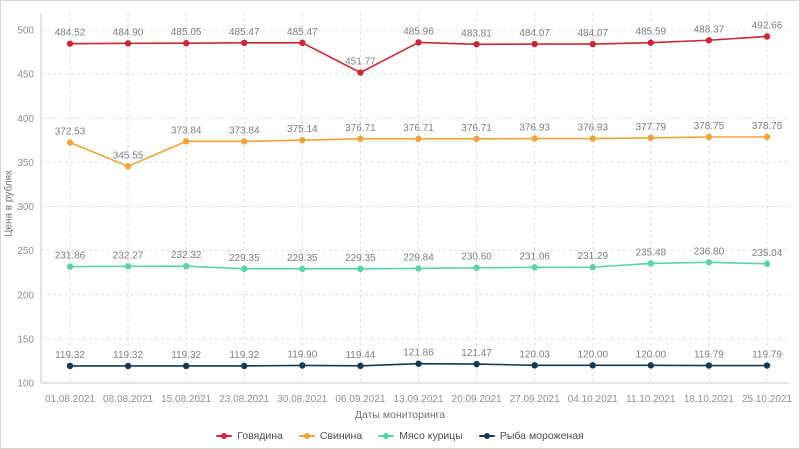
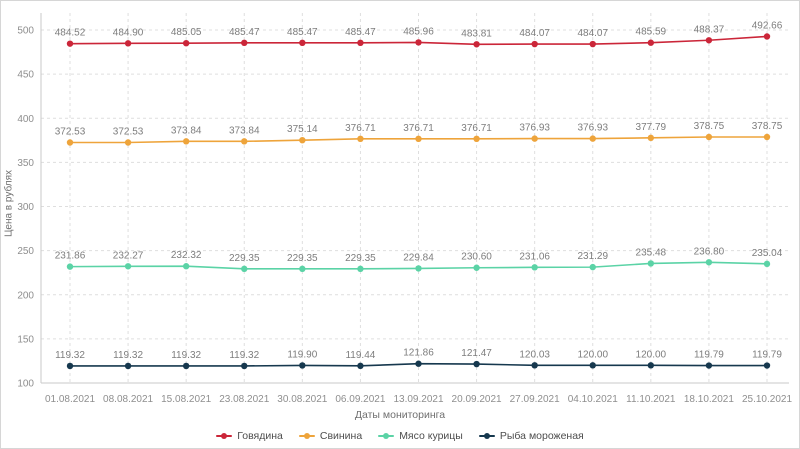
Свинина/08.08.2021: 345.55 -> 372.53
Говядина/06.09.2021: 451.77 -> 485.47
